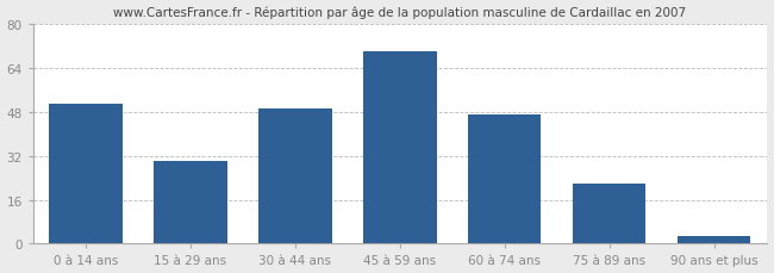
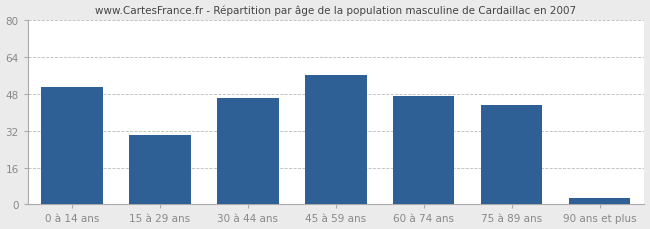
30 à 44 ans: 49 -> 46
45 à 59 ans: 70 -> 56
75 à 89 ans: 22 -> 43
